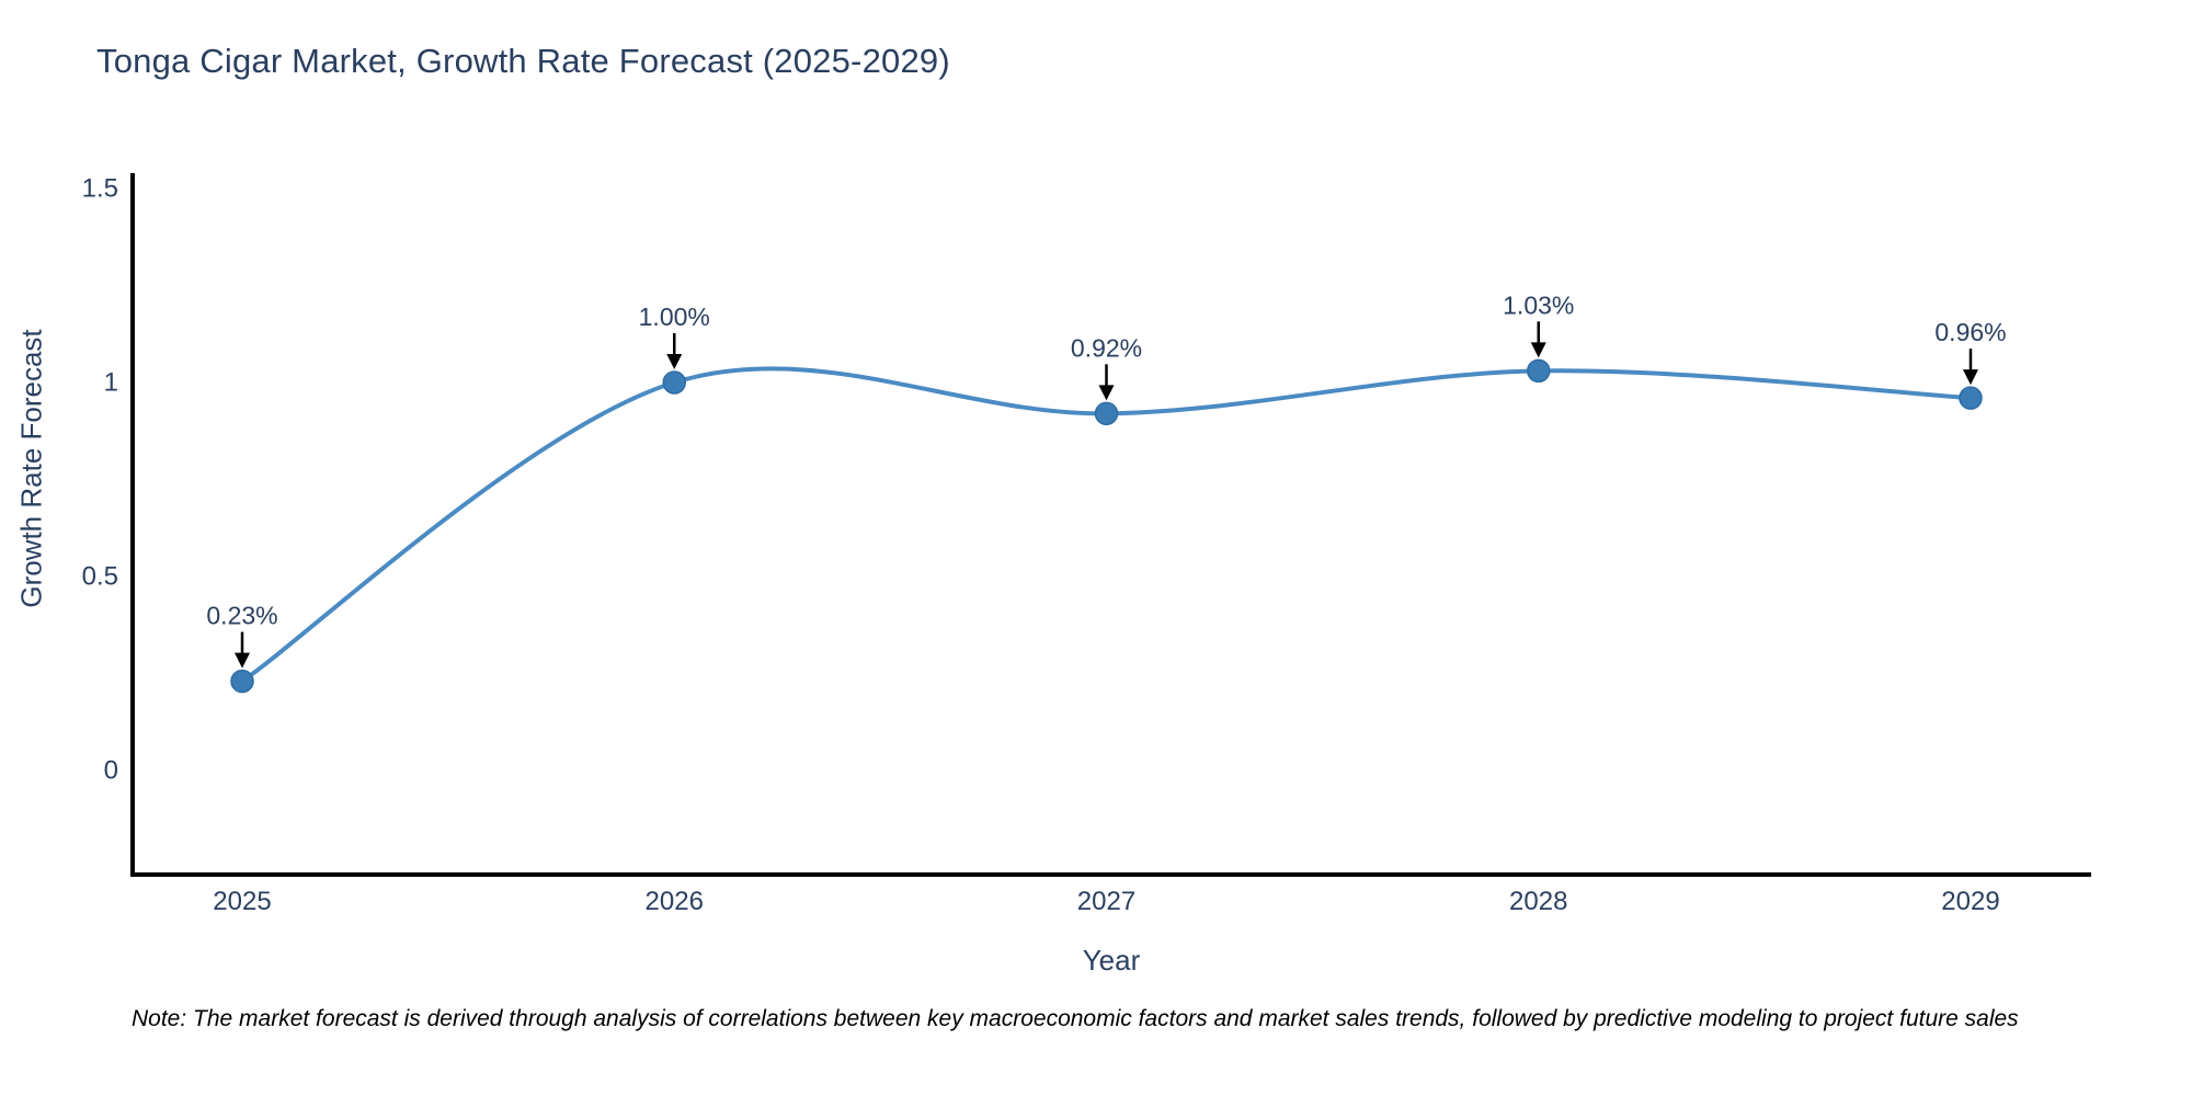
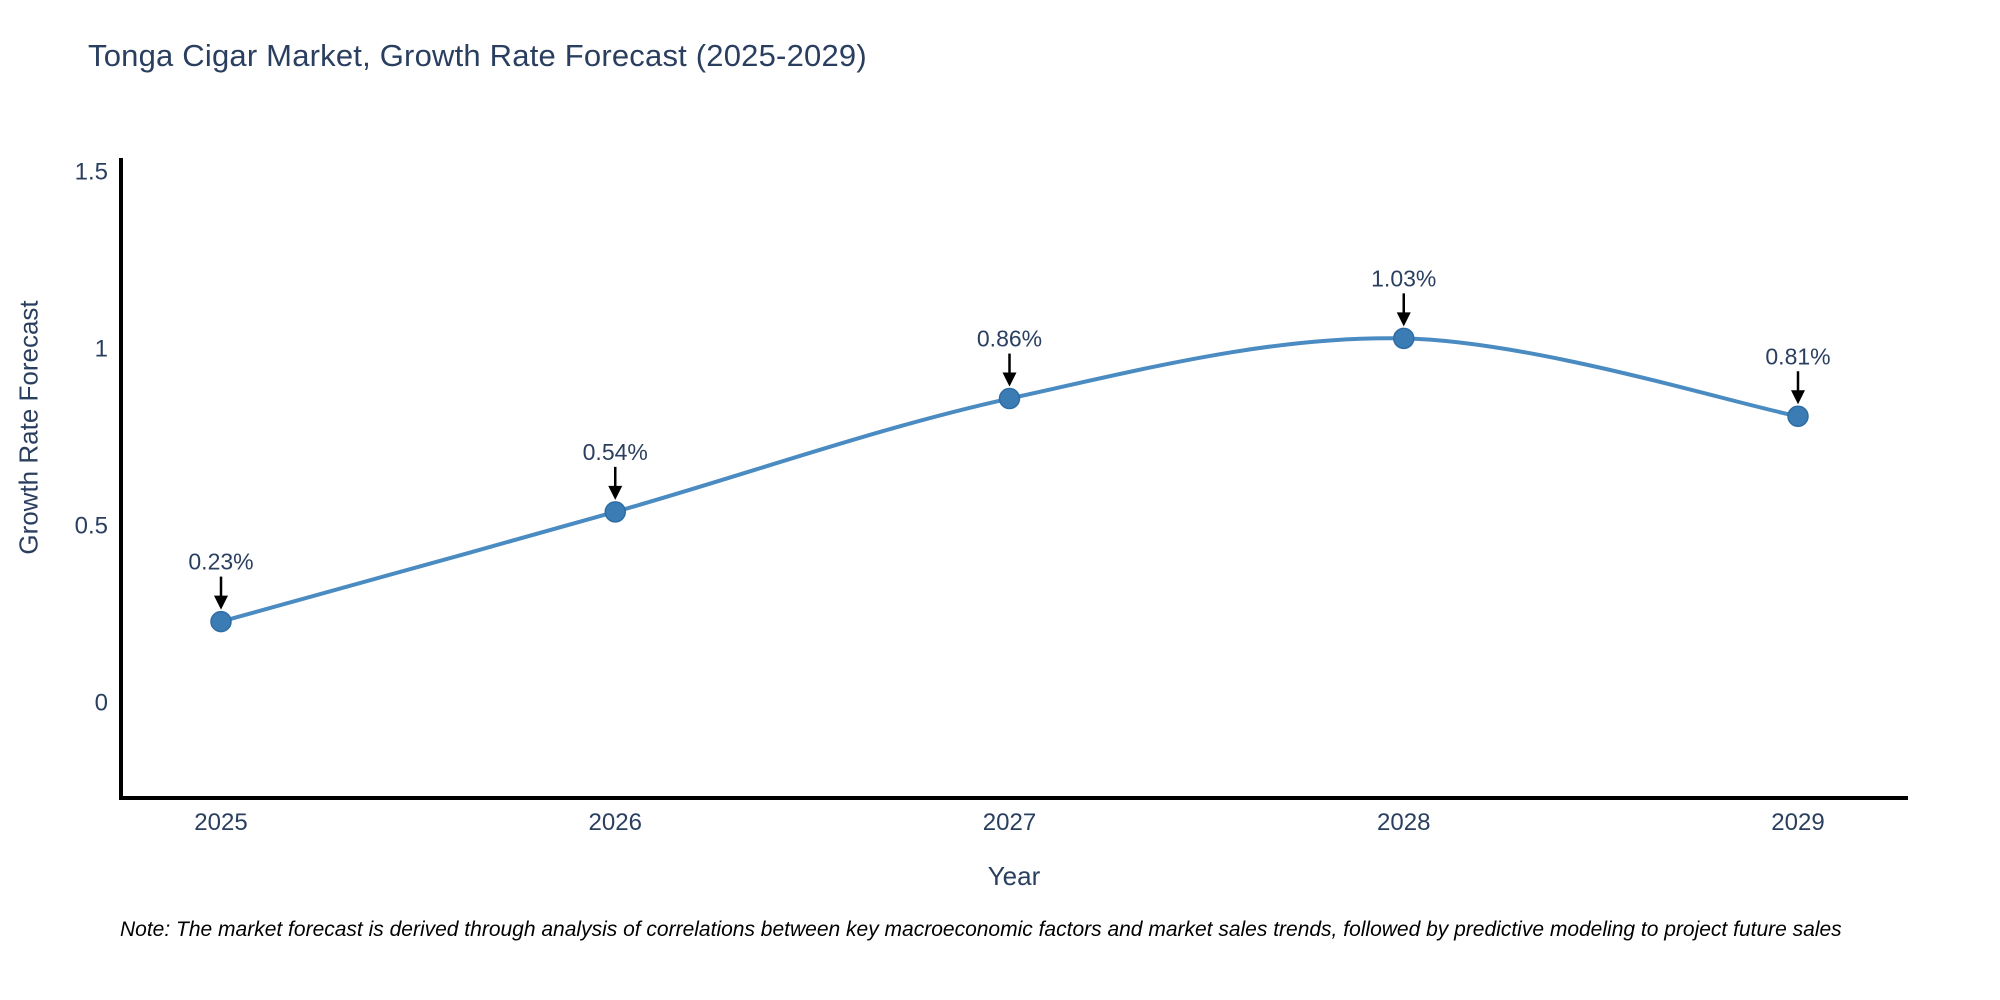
2026: 1.00% -> 0.54%
2027: 0.92% -> 0.86%
2029: 0.96% -> 0.81%
